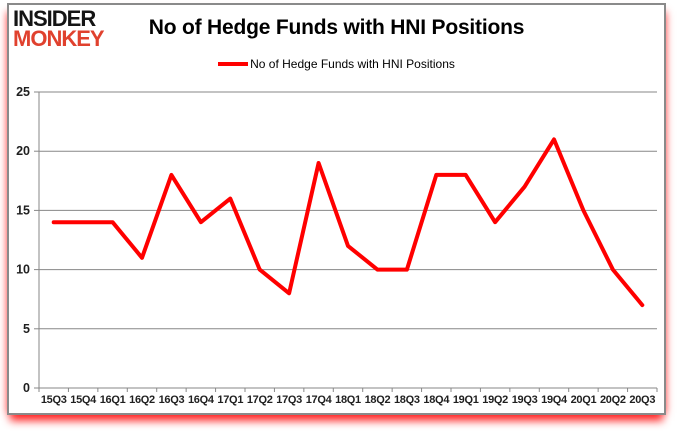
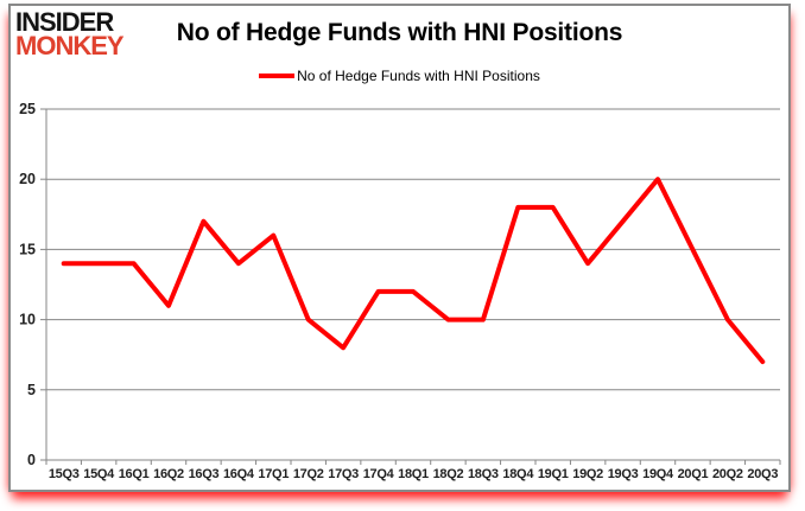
16Q3: 18 -> 17
17Q4: 19 -> 12
19Q4: 21 -> 20
